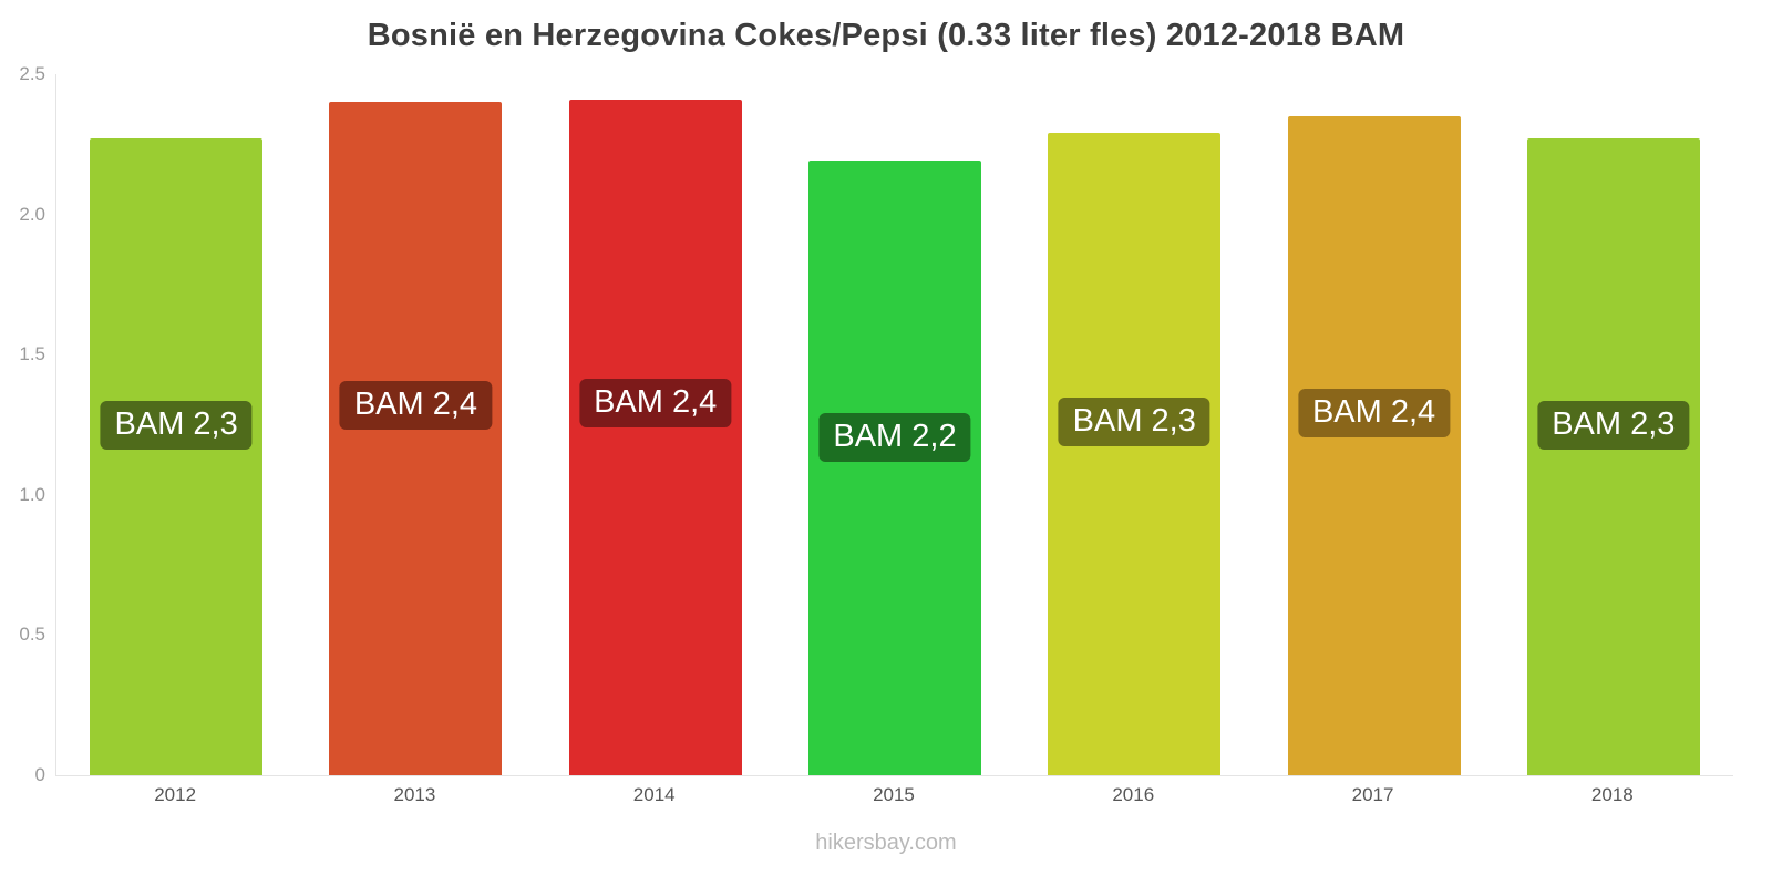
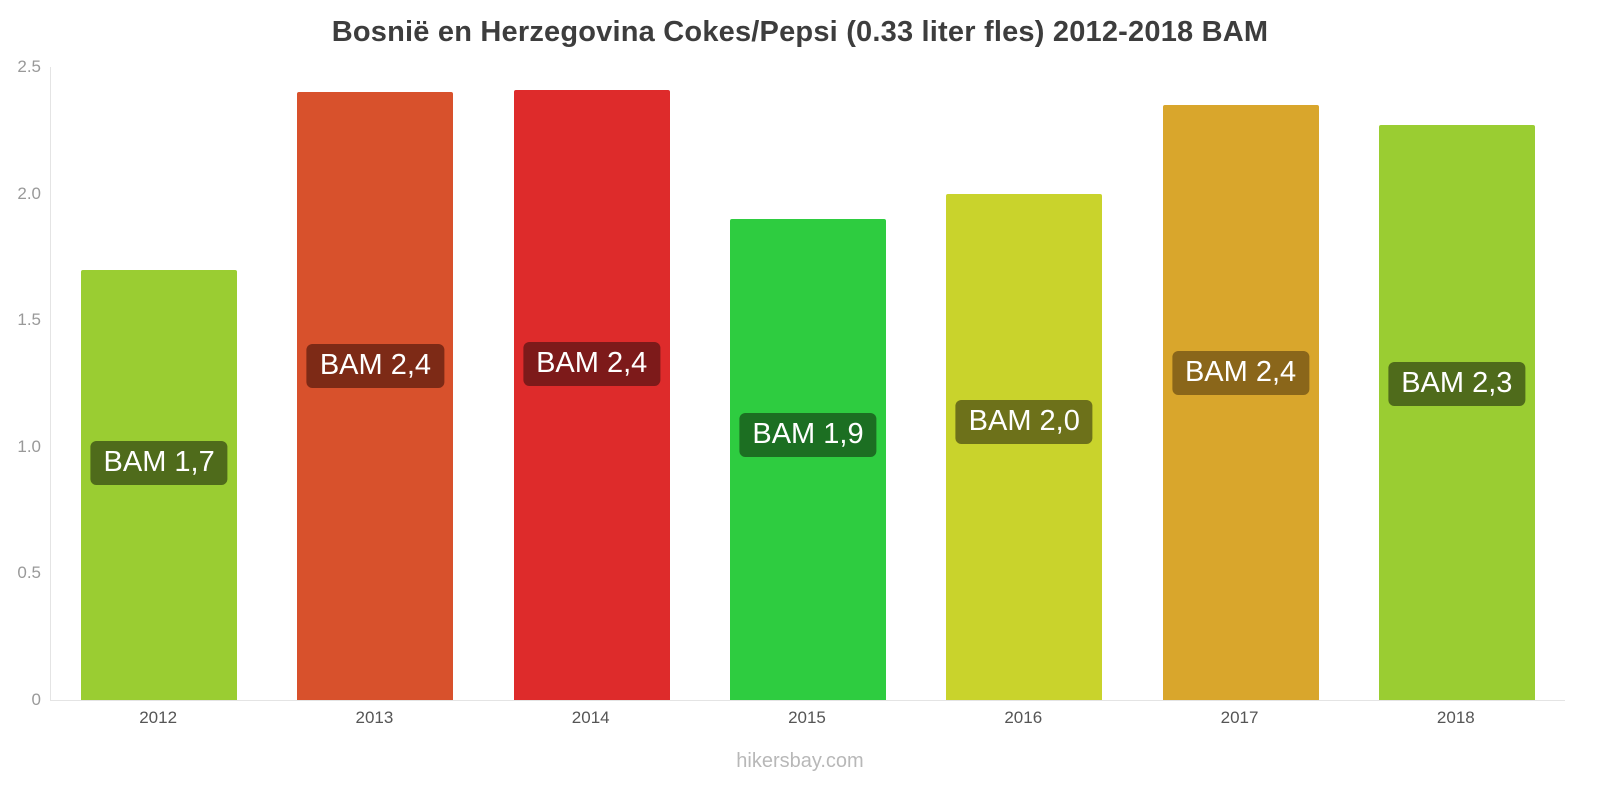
2012: 2,3 -> 1,7
2015: 2,2 -> 1,9
2016: 2,3 -> 2,0
